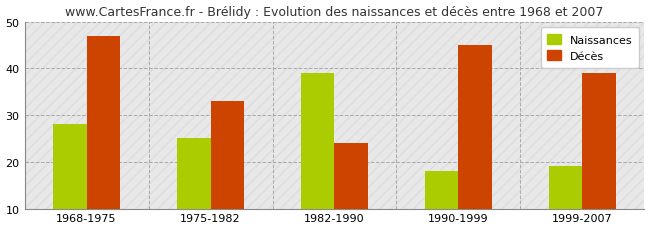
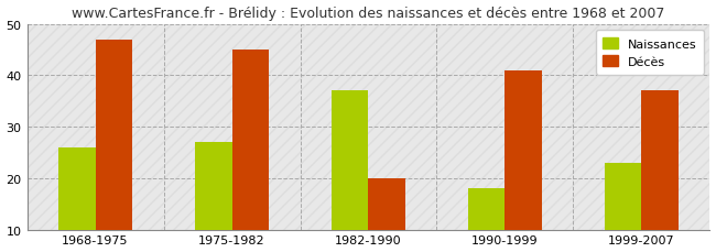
Naissances/1968-1975: 28 -> 26
Naissances/1975-1982: 25 -> 27
Décès/1975-1982: 33 -> 45
Naissances/1982-1990: 39 -> 37
Décès/1982-1990: 24 -> 20
Décès/1990-1999: 45 -> 41
Naissances/1999-2007: 19 -> 23
Décès/1999-2007: 39 -> 37
